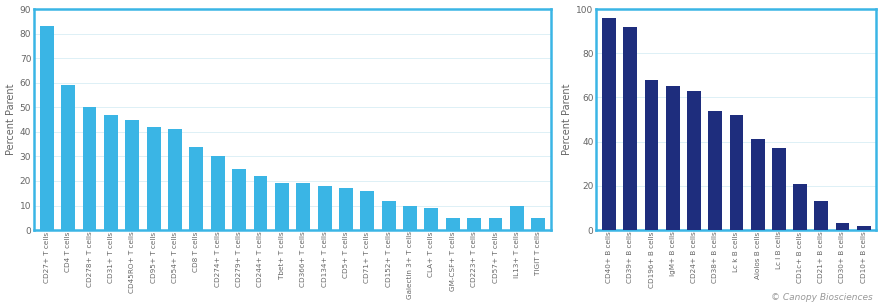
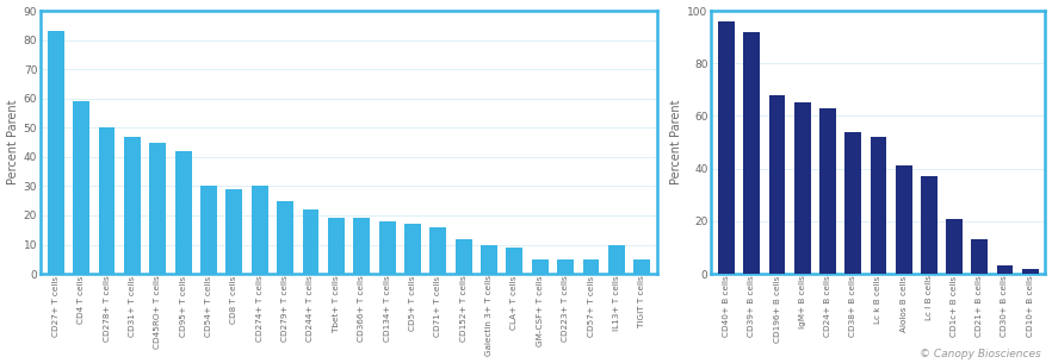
CD54+ T cells: 41 -> 30
CD8 T cells: 34 -> 29
